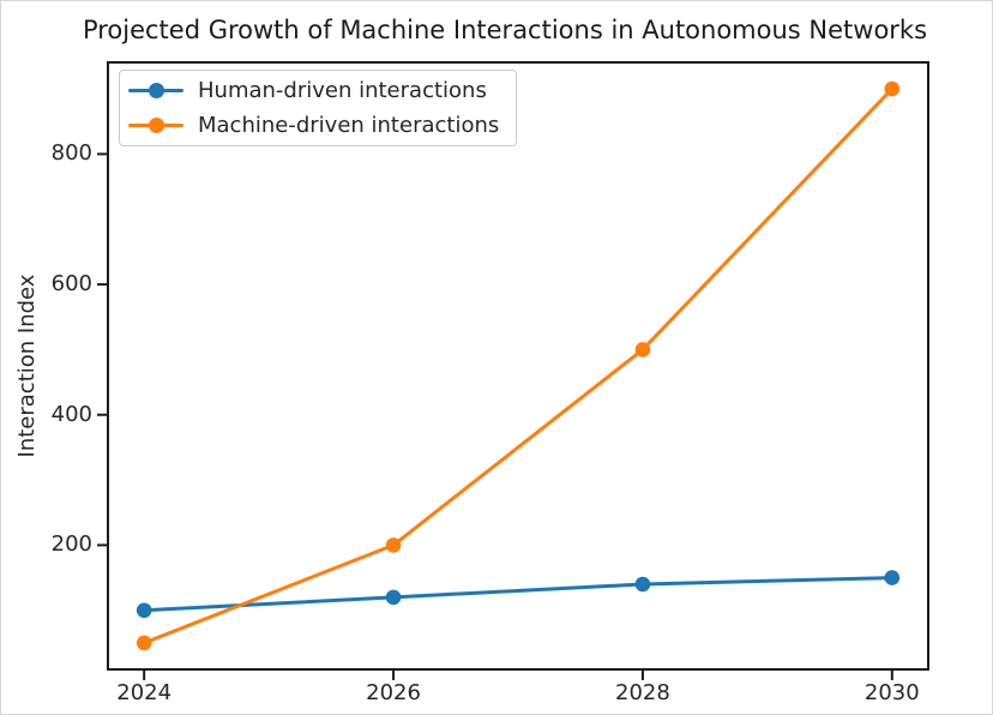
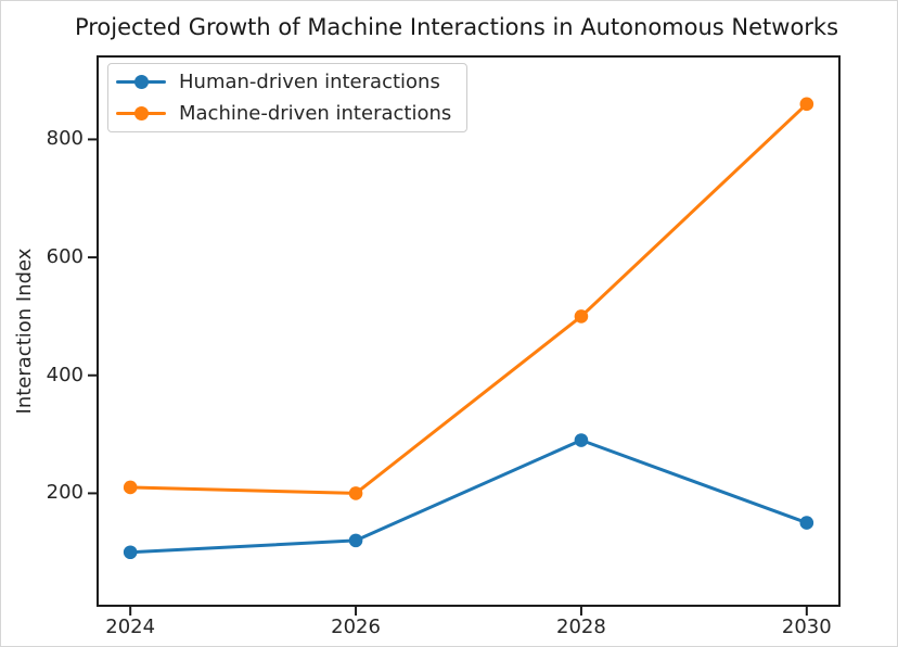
Machine-driven interactions/2024: 50 -> 210
Human-driven interactions/2028: 140 -> 290
Machine-driven interactions/2030: 900 -> 860
